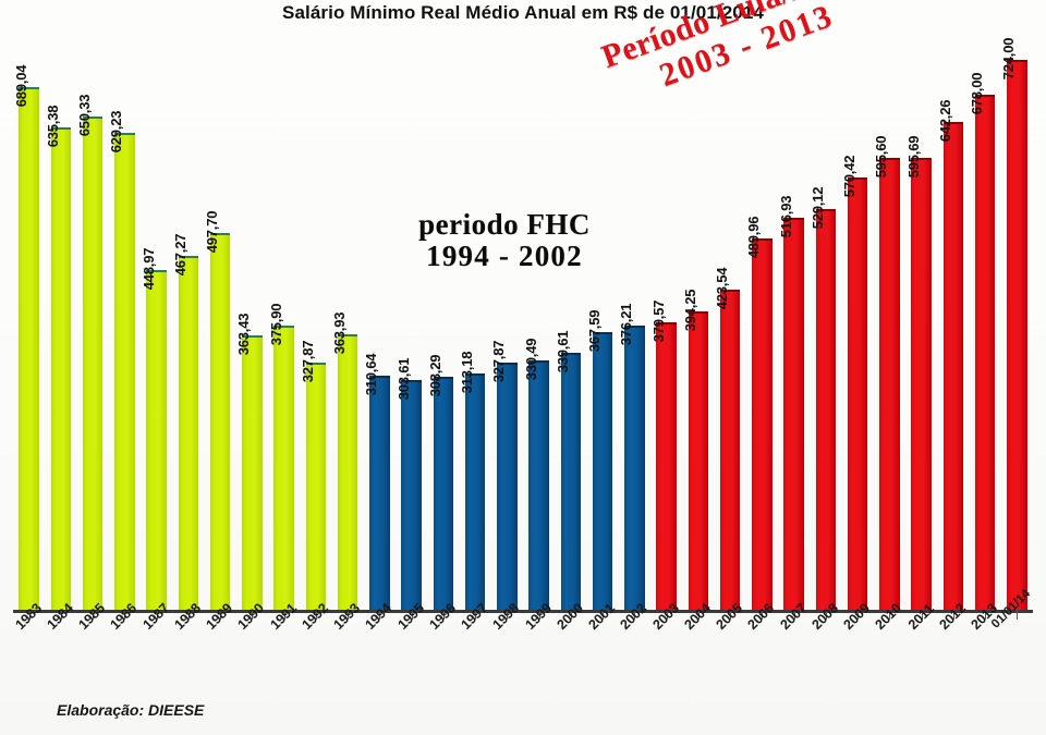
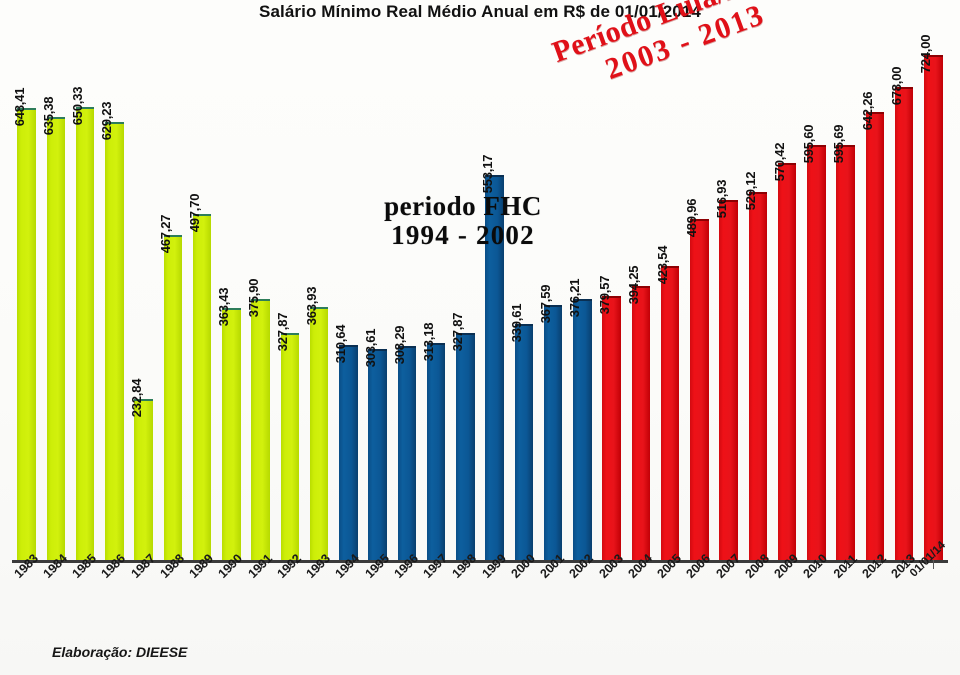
1983: 689,04 -> 648,41
1987: 448,97 -> 232,84
1999: 330,49 -> 553,17
